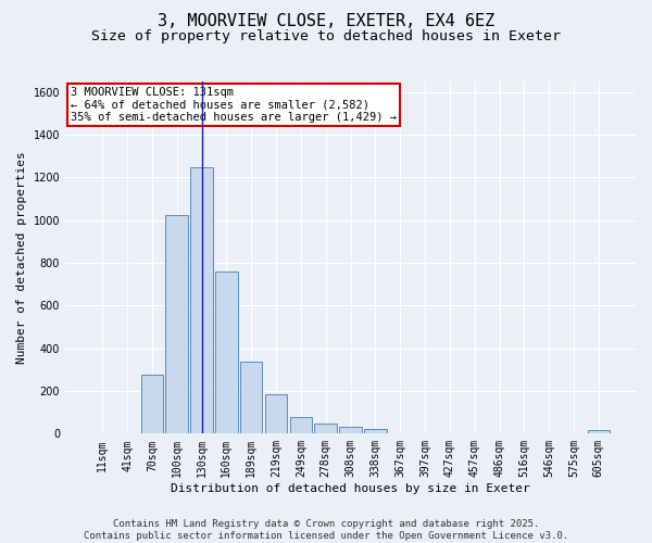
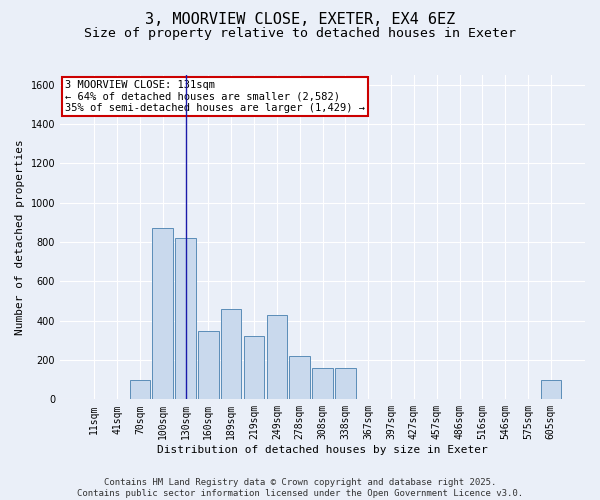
70sqm: 280 -> 100
100sqm: 1020 -> 870
130sqm: 1250 -> 820
160sqm: 760 -> 350
189sqm: 340 -> 460
219sqm: 180 -> 320
249sqm: 80 -> 430
278sqm: 50 -> 220
308sqm: 30 -> 160
338sqm: 20 -> 160
605sqm: 20 -> 100
